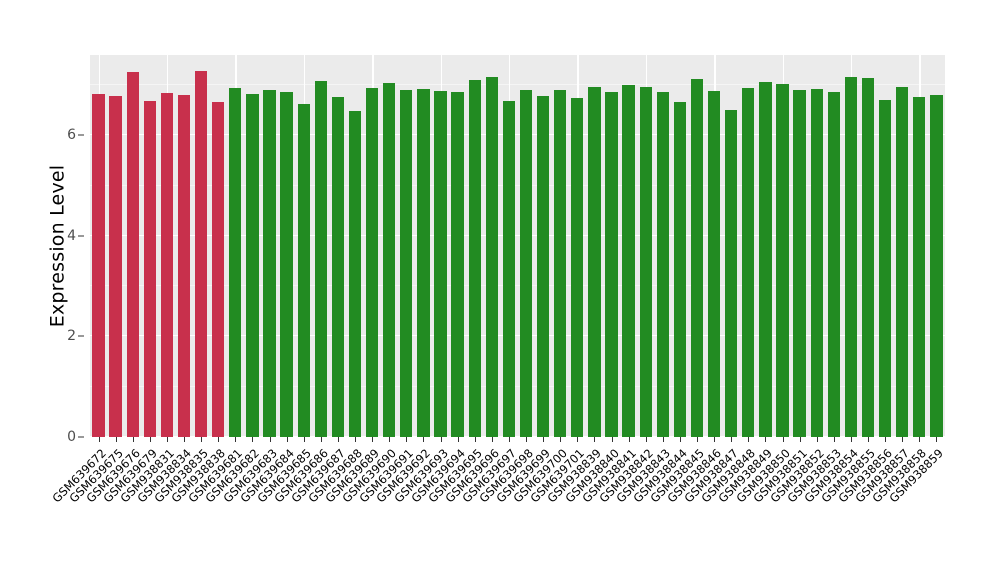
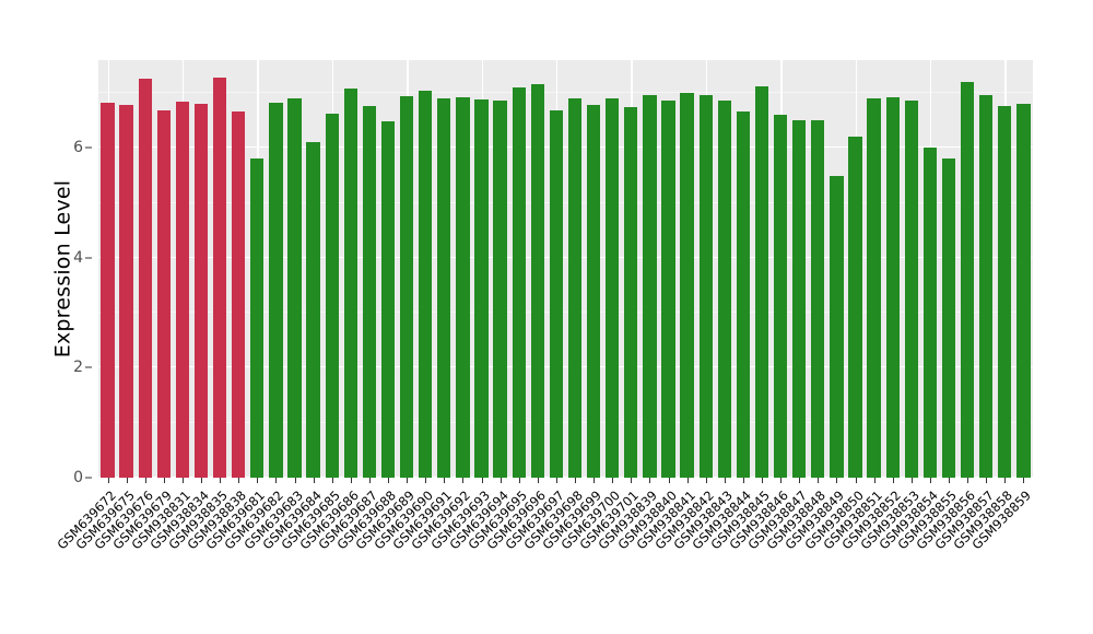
GSM639681: 7.0 -> 5.8
GSM639684: 6.9 -> 6.1
GSM938846: 6.9 -> 6.6
GSM938848: 6.9 -> 6.5
GSM938849: 7.1 -> 5.5
GSM938850: 7.0 -> 6.2
GSM938854: 7.2 -> 6.0
GSM938855: 7.2 -> 5.8
GSM938856: 6.7 -> 7.2
